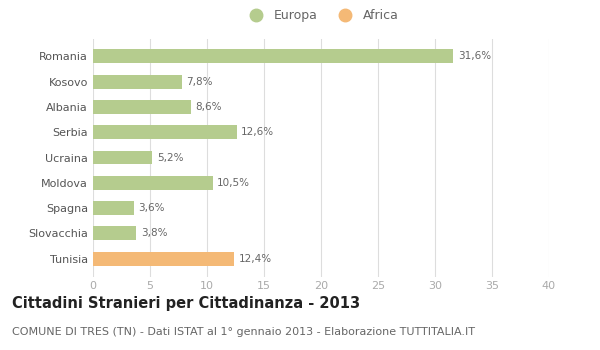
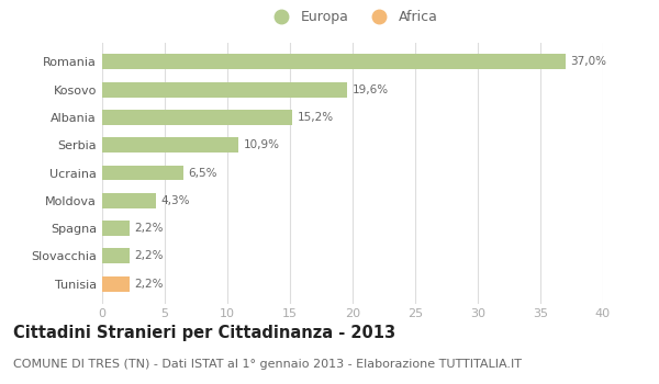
Romania: 31,6% -> 37,0%
Kosovo: 7,8% -> 19,6%
Albania: 8,6% -> 15,2%
Serbia: 12,6% -> 10,9%
Ucraina: 5,2% -> 6,5%
Moldova: 10,5% -> 4,3%
Spagna: 3,6% -> 2,2%
Slovacchia: 3,8% -> 2,2%
Tunisia: 12,4% -> 2,2%
